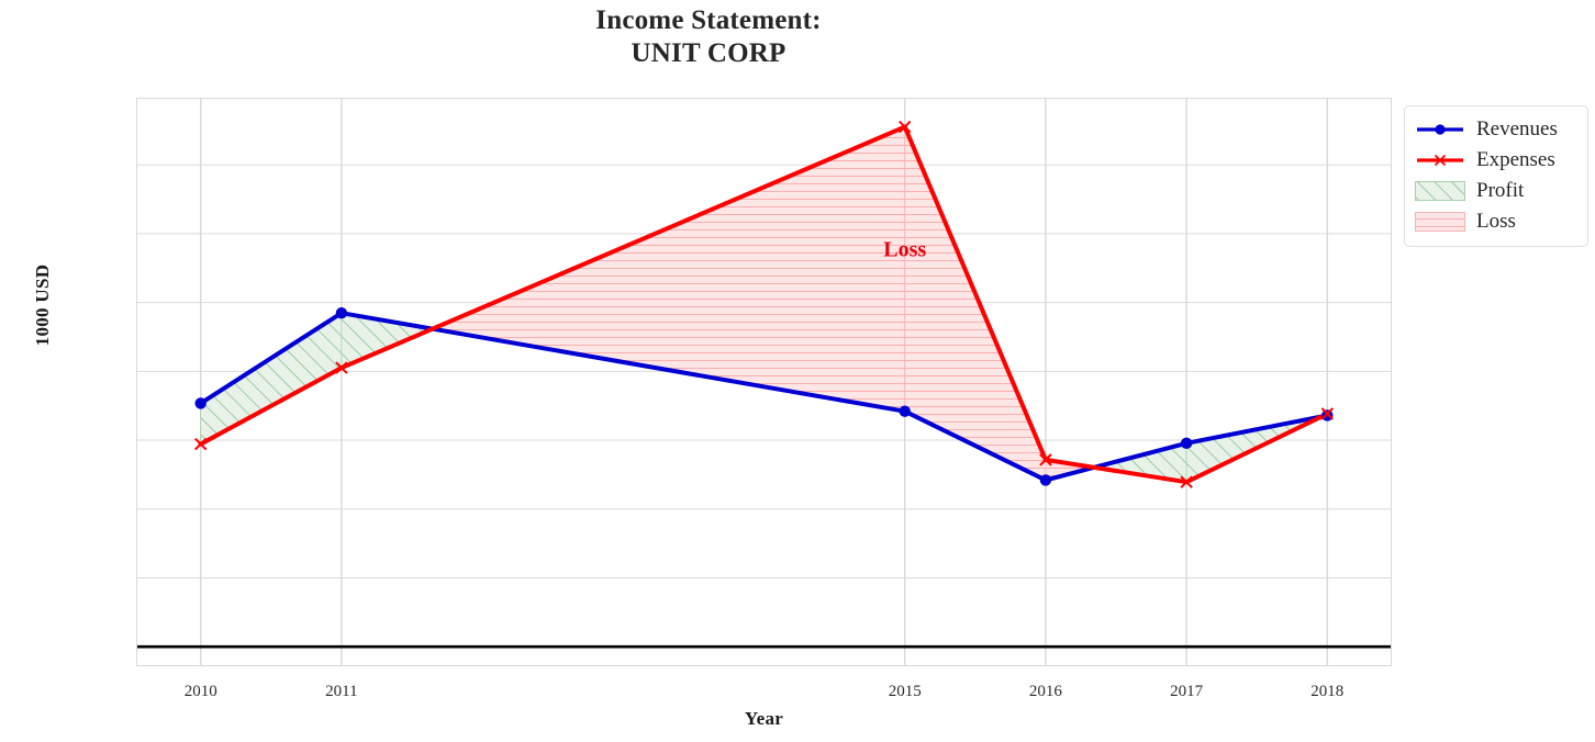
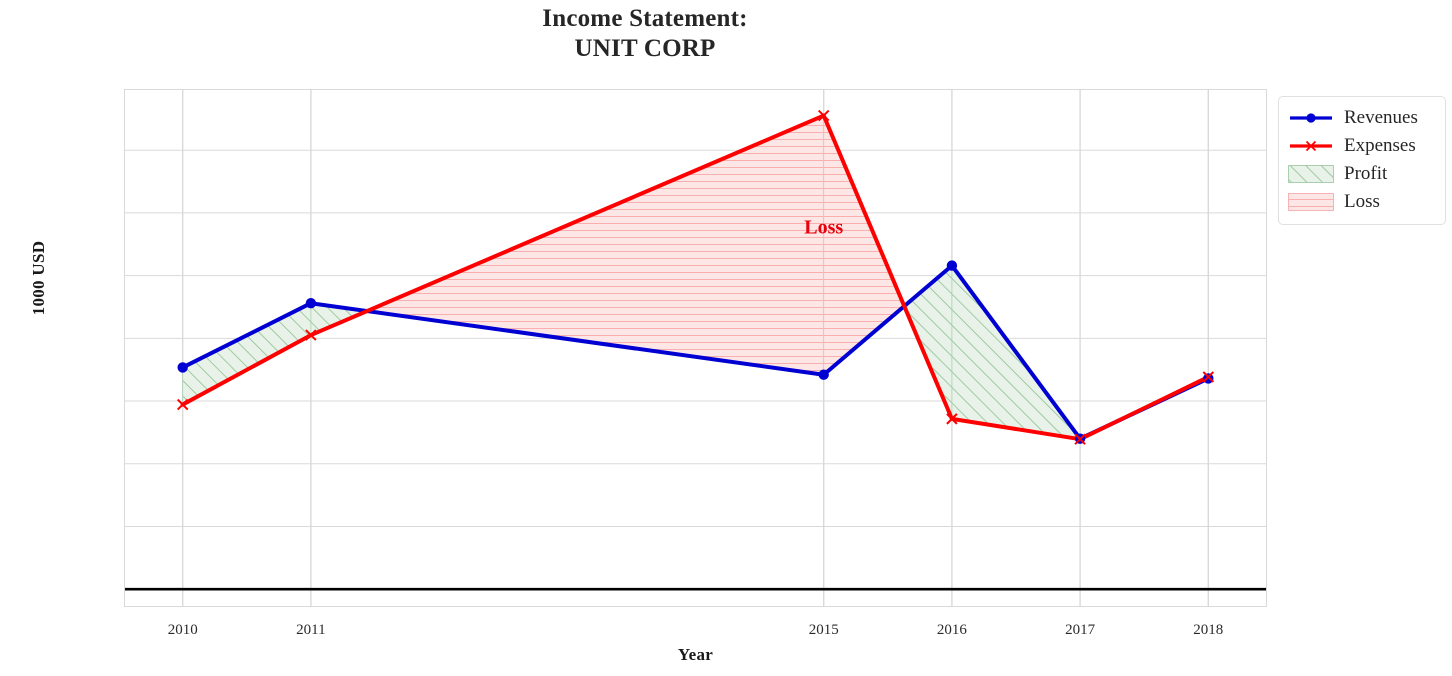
Revenues/2011: 1210000 -> 1140000
Revenues/2016: 600000 -> 1290000
Revenues/2017: 740000 -> 600000
